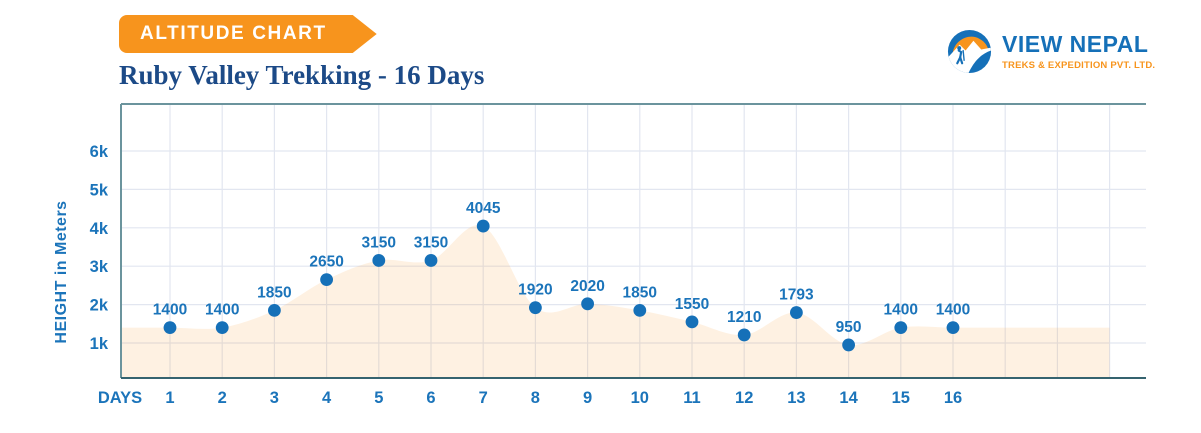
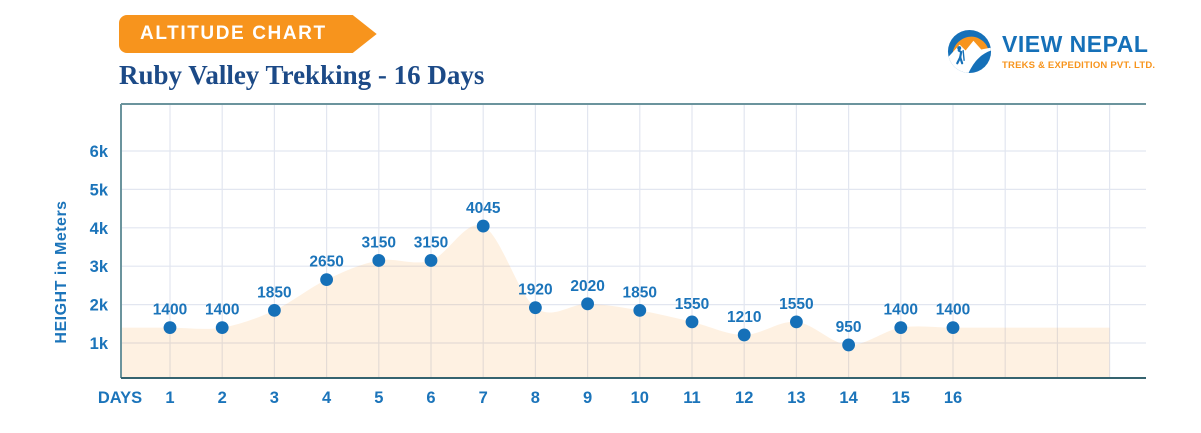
13: 1793 -> 1550
